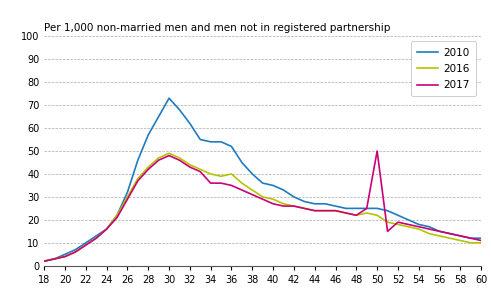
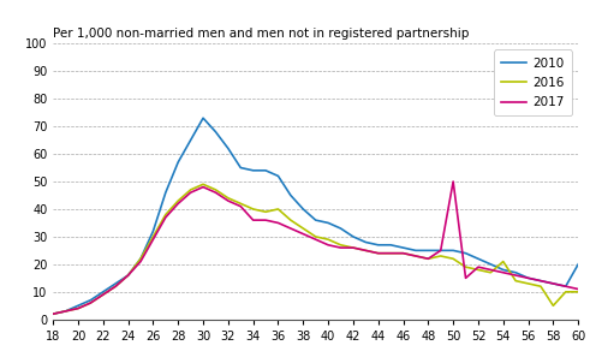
2016/54: 16 -> 21
2016/58: 11 -> 5
2010/60: 12 -> 20
